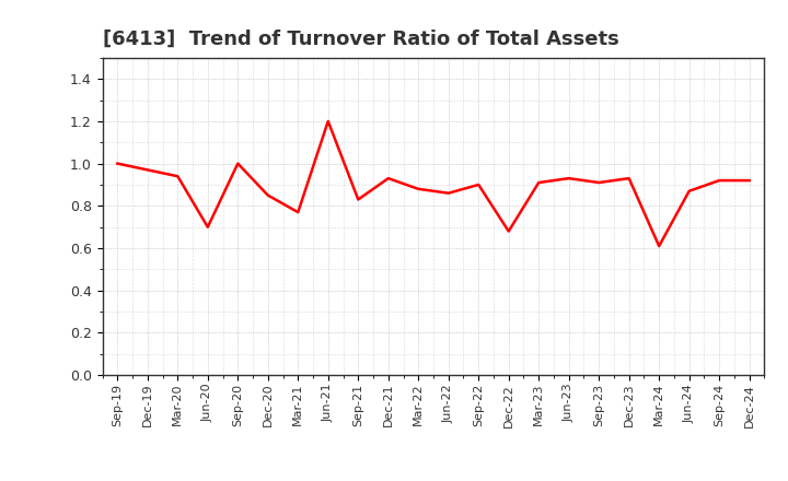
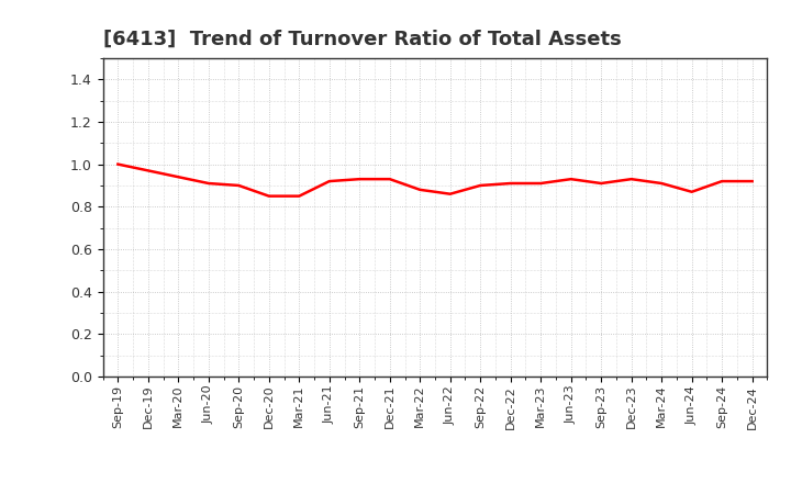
Jun-20: 0.70 -> 0.91
Sep-20: 1.00 -> 0.90
Mar-21: 0.77 -> 0.85
Jun-21: 1.20 -> 0.92
Sep-21: 0.83 -> 0.93
Dec-22: 0.68 -> 0.91
Mar-24: 0.61 -> 0.91
